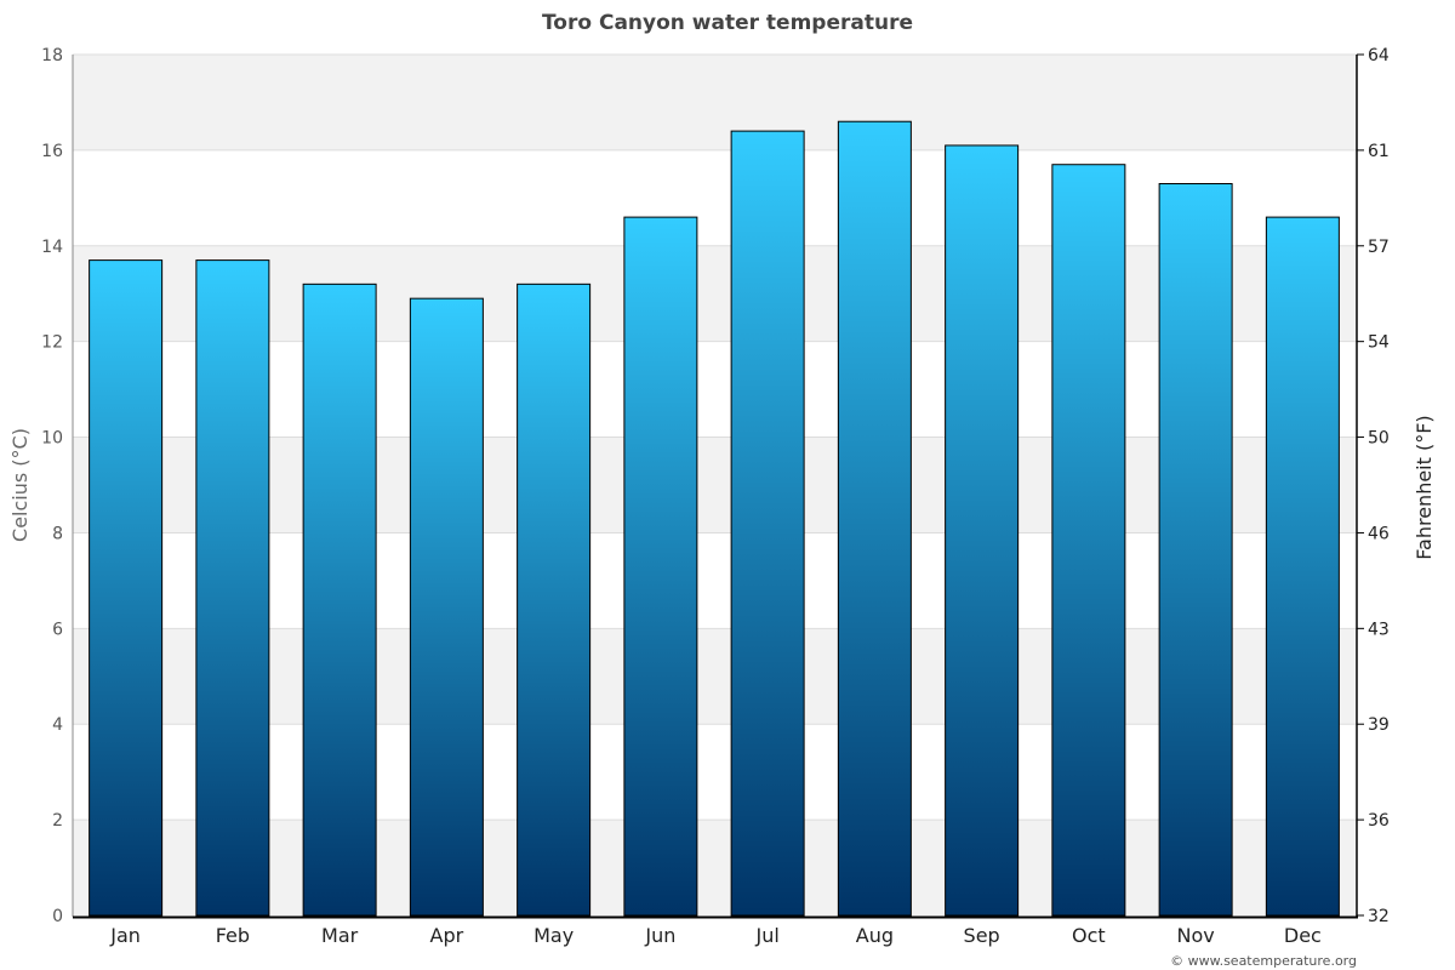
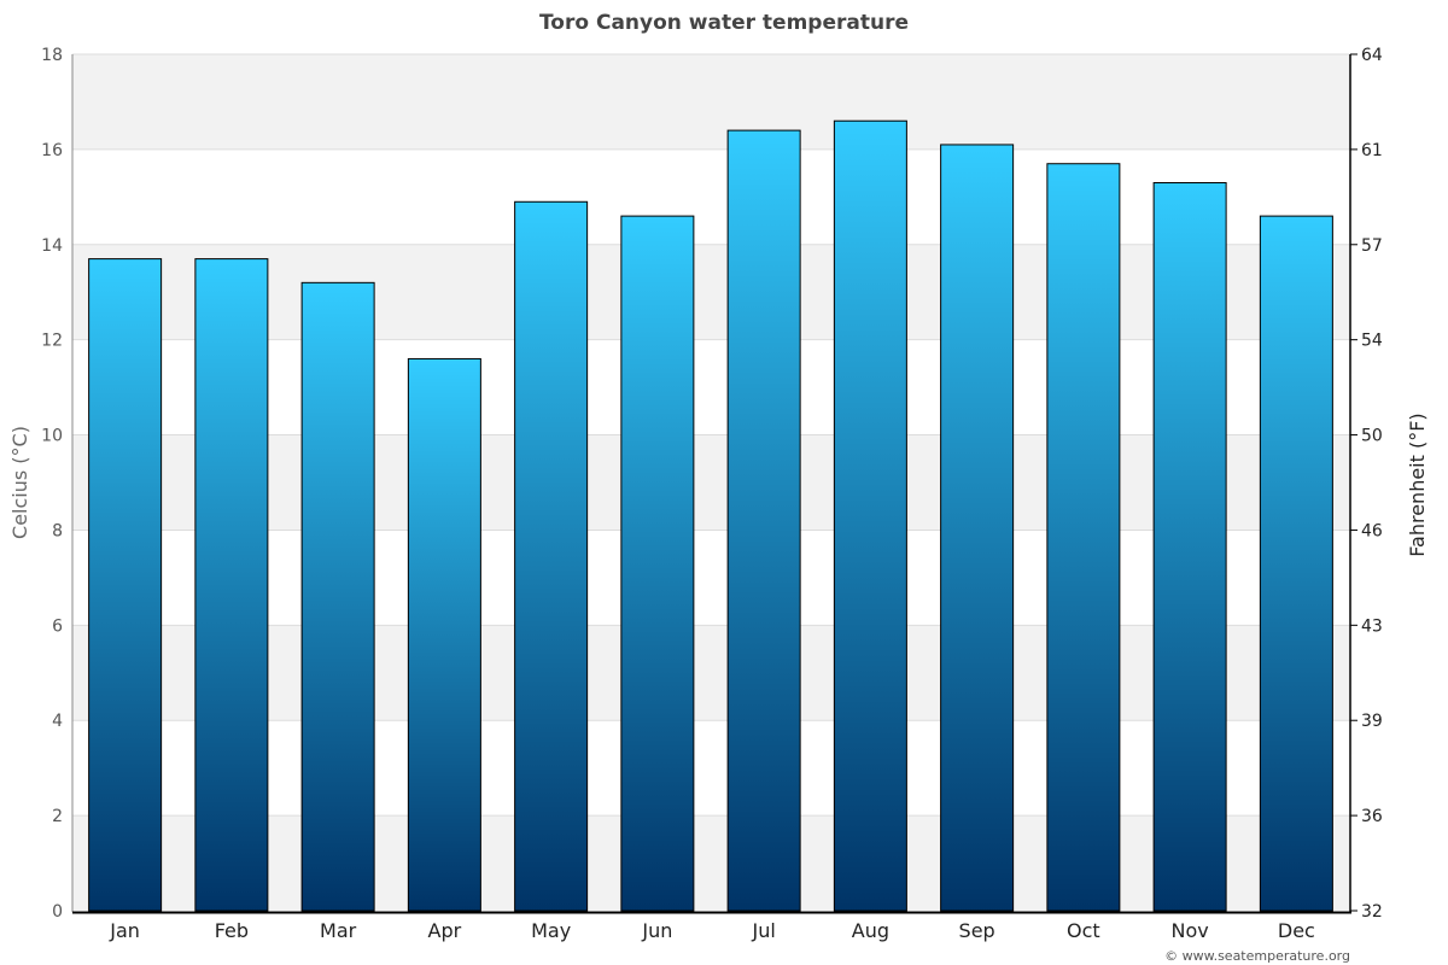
Apr: 12.9 -> 11.6
May: 13.2 -> 14.9
